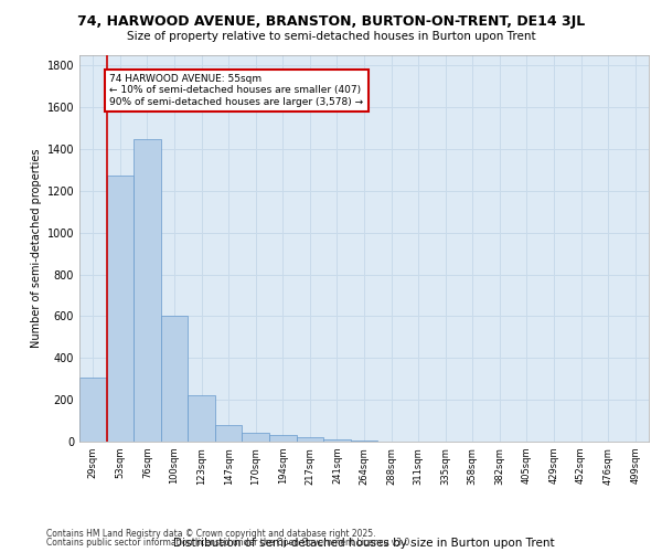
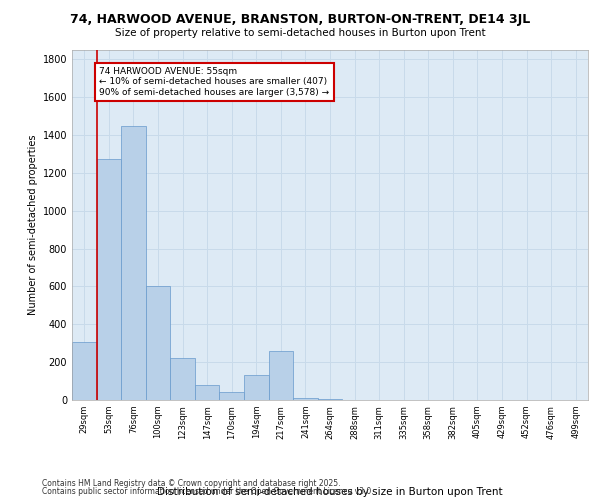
194sqm: 30 -> 130
217sqm: 20 -> 260
